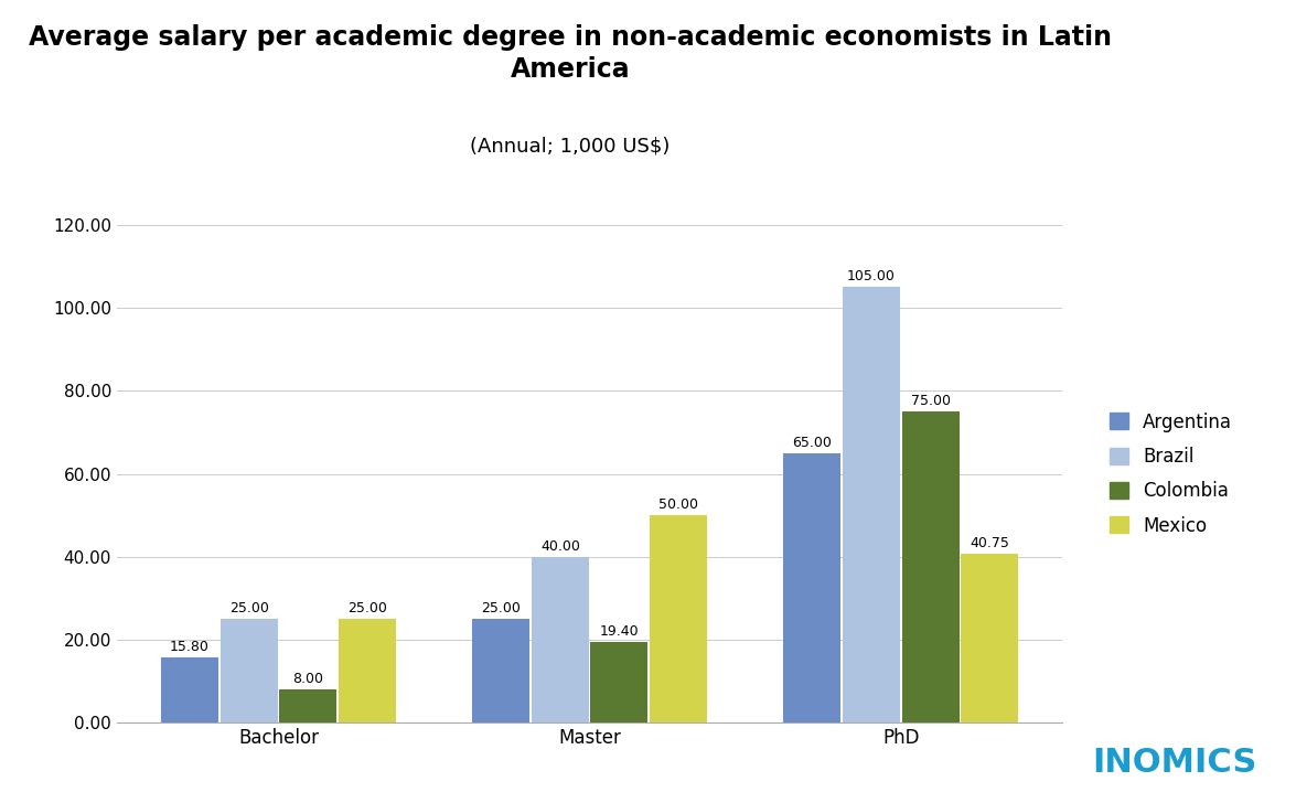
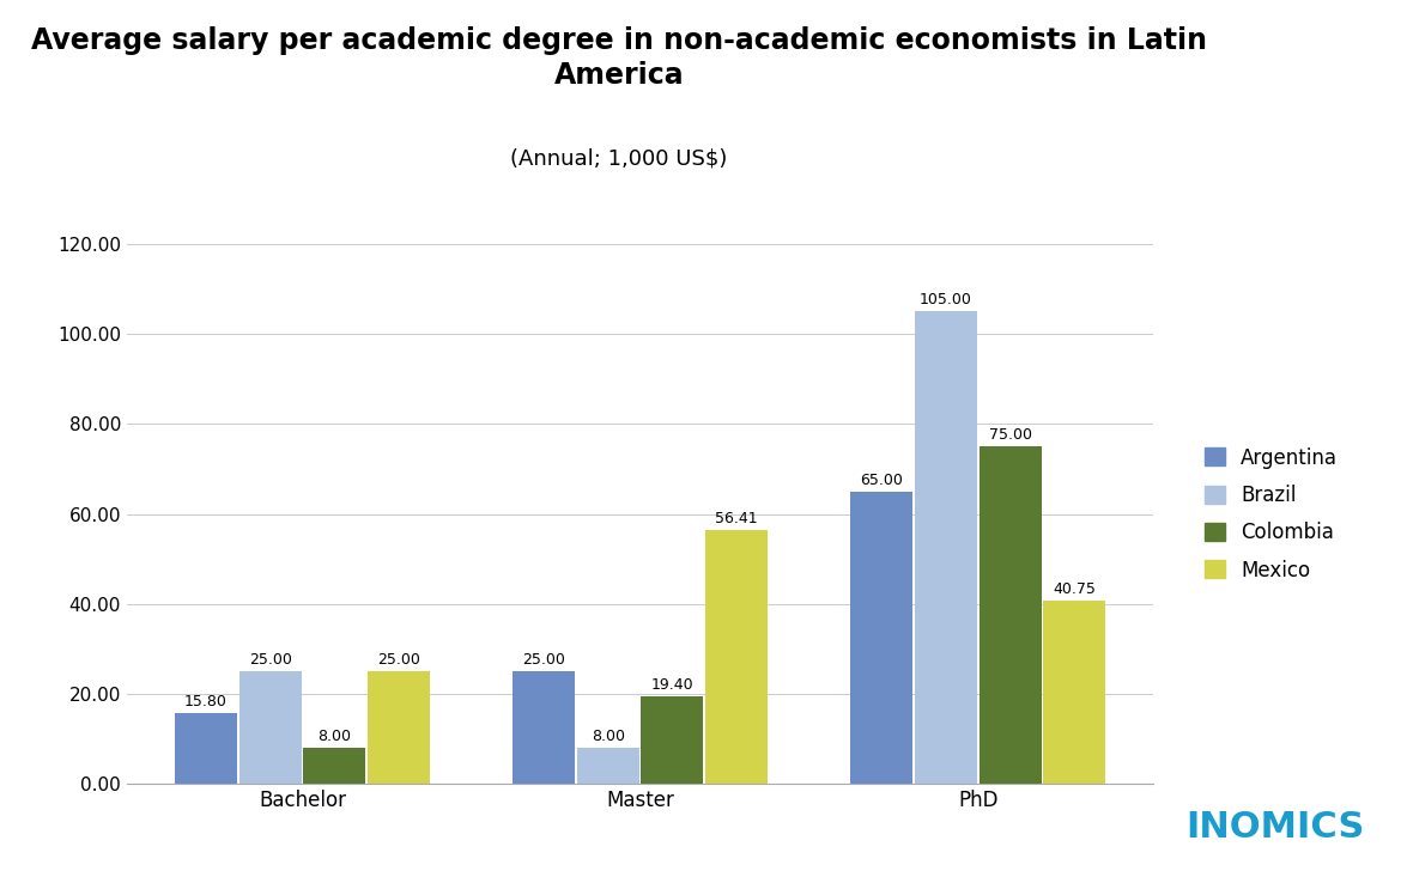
Brazil/Master: 40.00 -> 8.00
Mexico/Master: 50.00 -> 56.41
